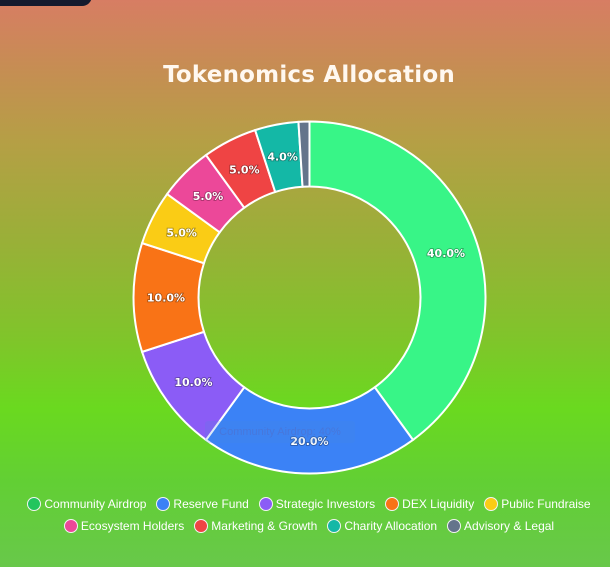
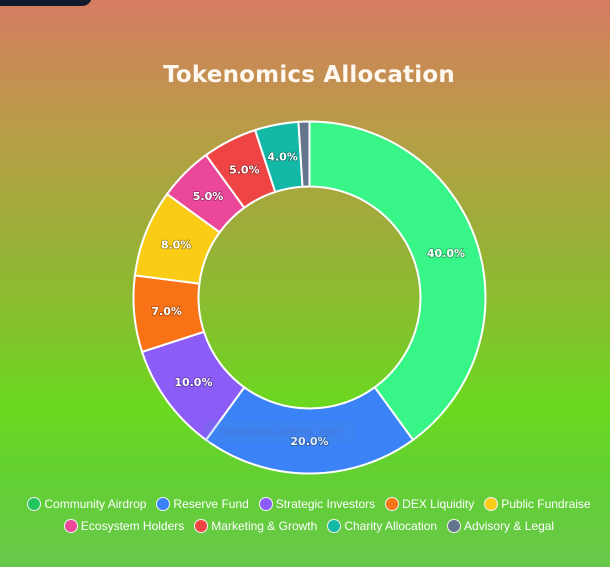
DEX Liquidity: 10.0% -> 7.0%
Public Fundraise: 5.0% -> 8.0%
